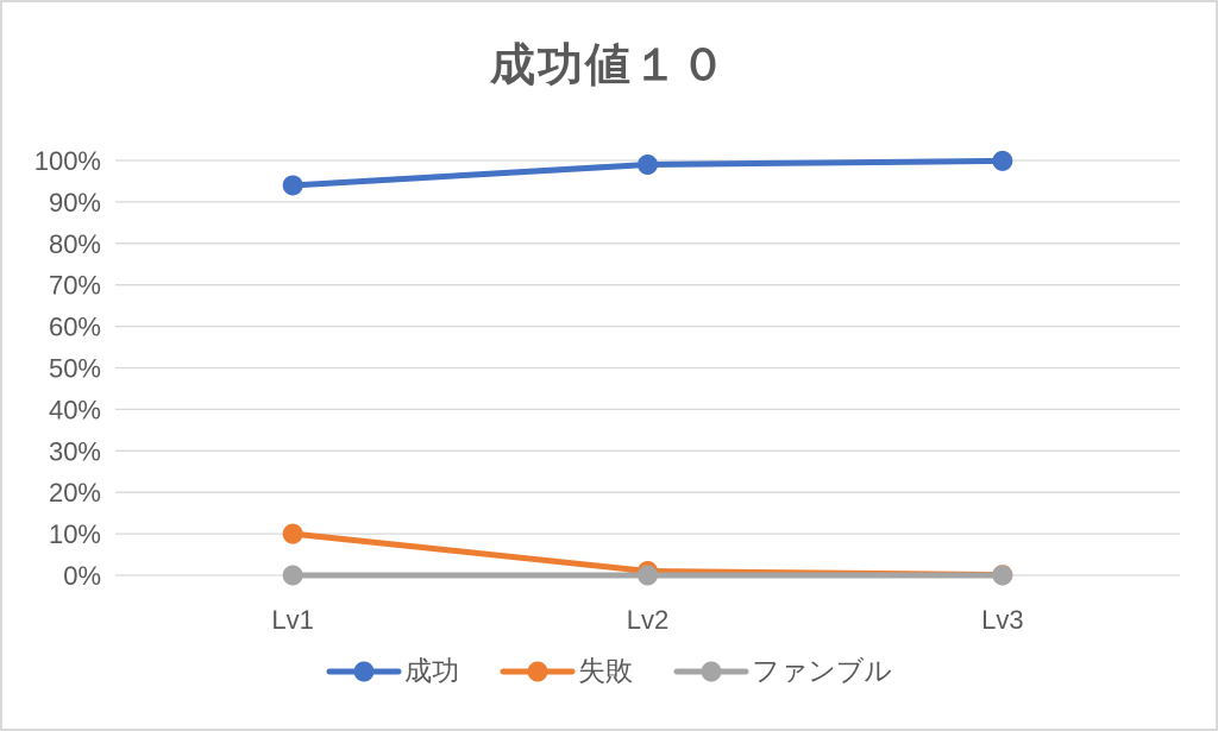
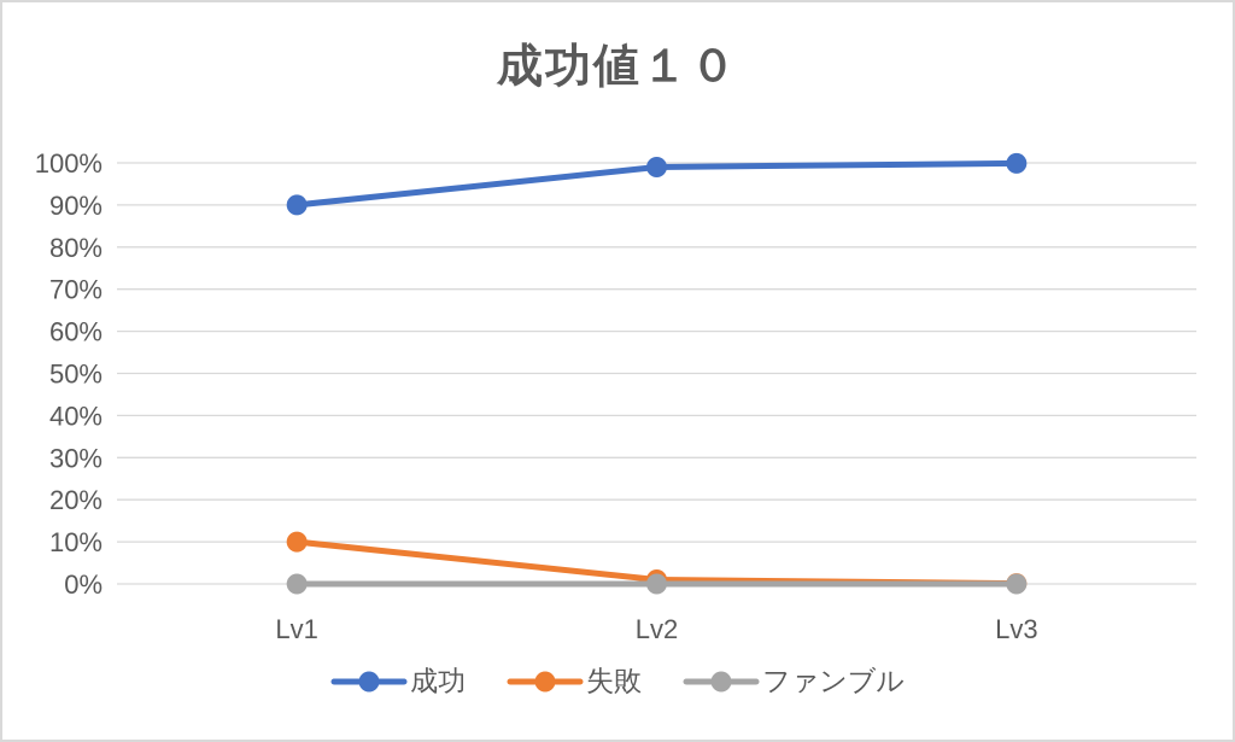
成功/Lv1: 94% -> 90%
